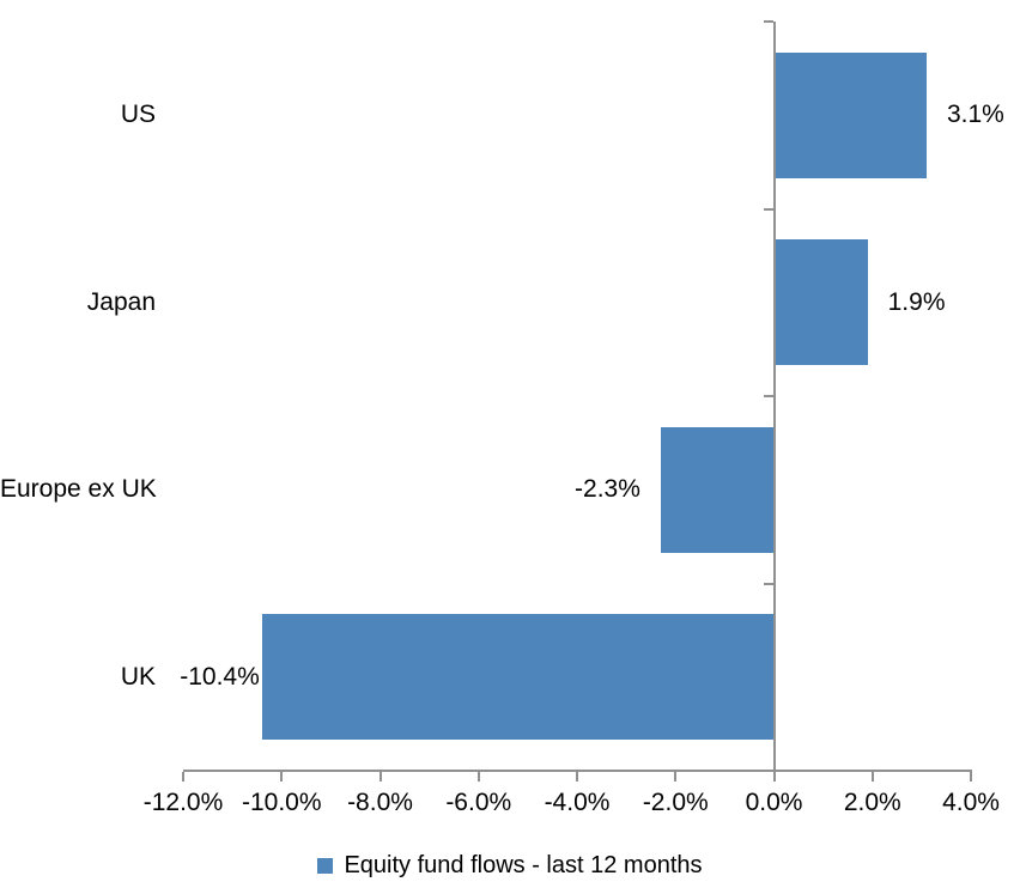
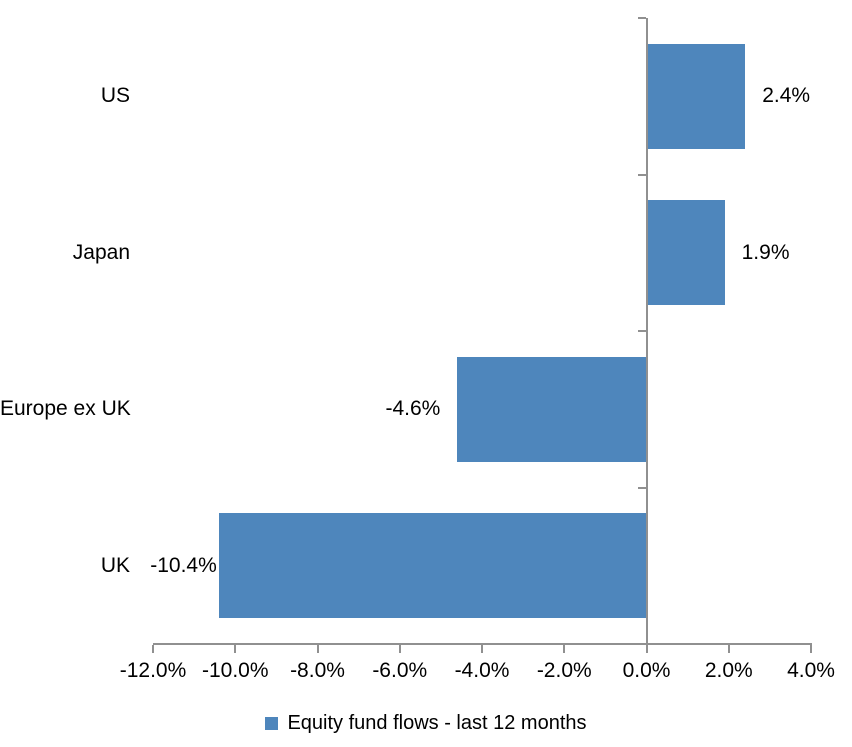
US: 3.1% -> 2.4%
Europe ex UK: -2.3% -> -4.6%
